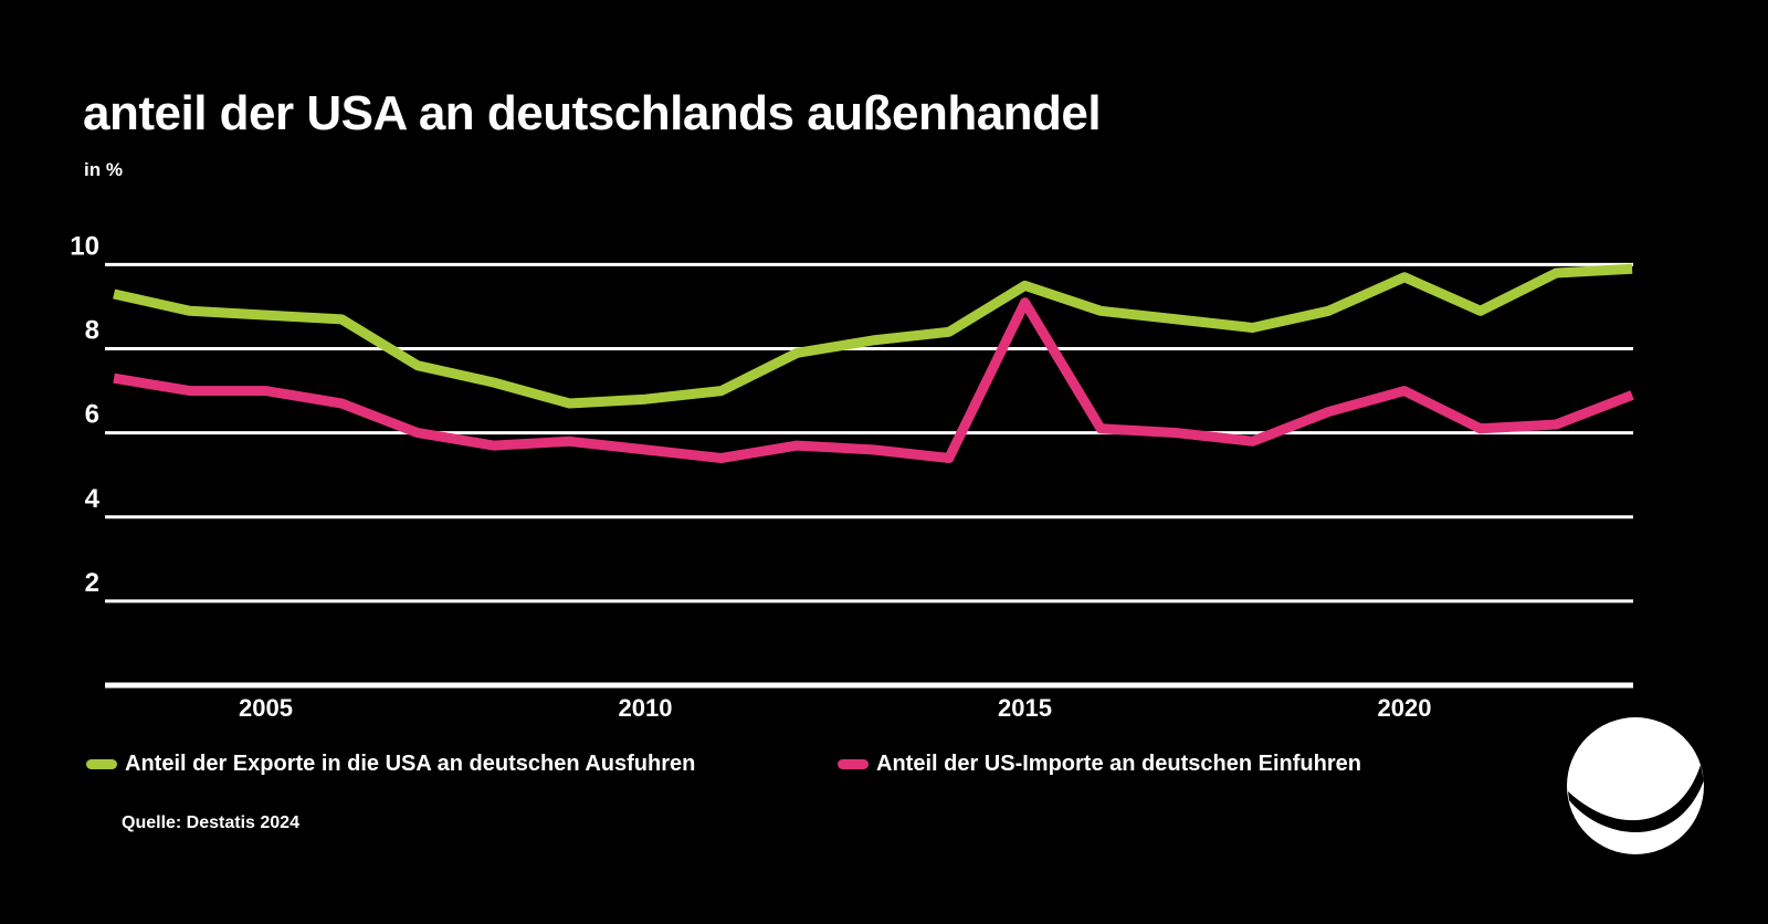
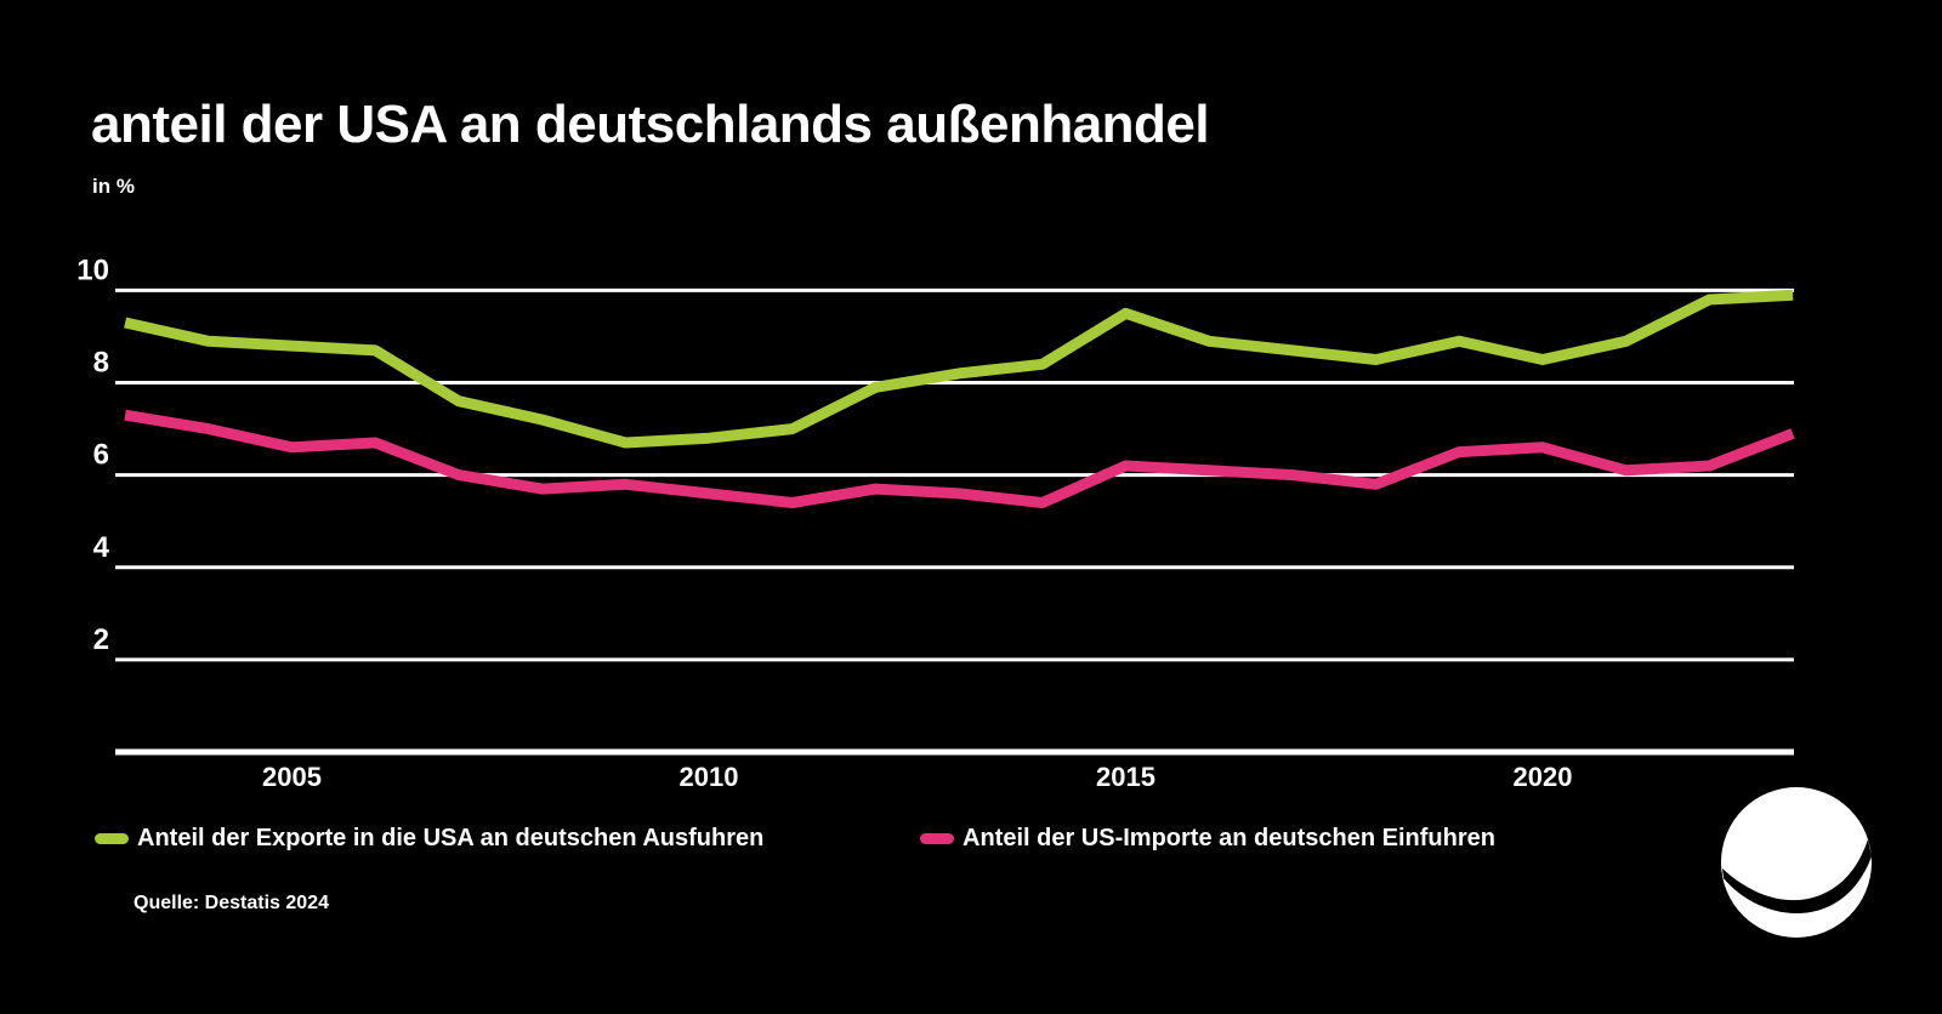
Anteil der US-Importe an deutschen Einfuhren/2005: 7.0 -> 6.6
Anteil der US-Importe an deutschen Einfuhren/2015: 9.1 -> 6.2
Anteil der Exporte in die USA an deutschen Ausfuhren/2020: 9.7 -> 8.5
Anteil der US-Importe an deutschen Einfuhren/2020: 7.0 -> 6.6
